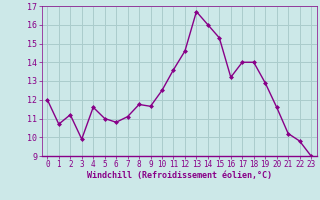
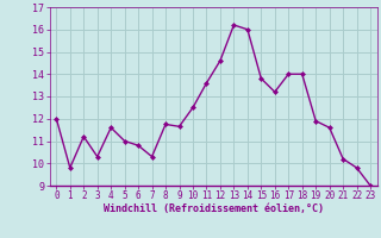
1: 10.7 -> 9.8
3: 9.9 -> 10.3
7: 11.1 -> 10.3
13: 16.7 -> 16.2
15: 15.3 -> 13.8
19: 12.9 -> 11.9
